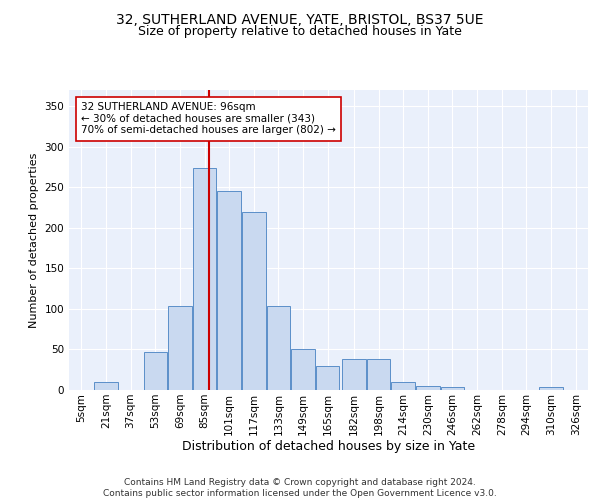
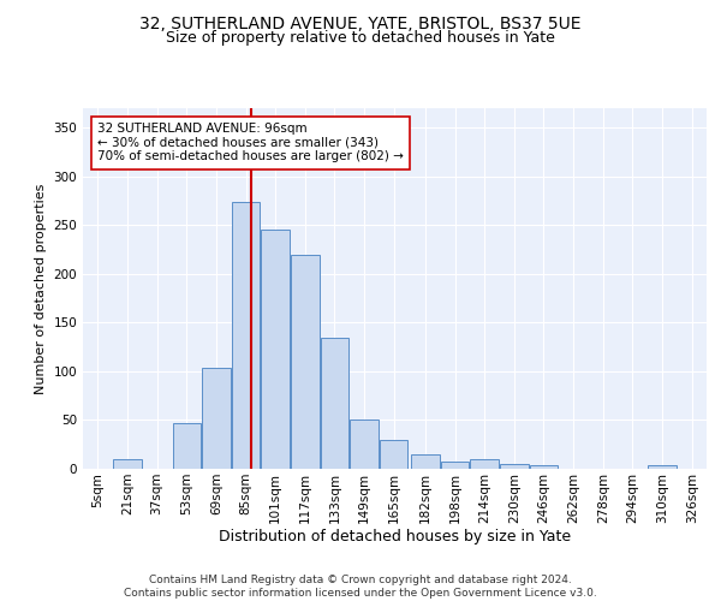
133sqm: 104 -> 135
182sqm: 38 -> 15
198sqm: 38 -> 7
